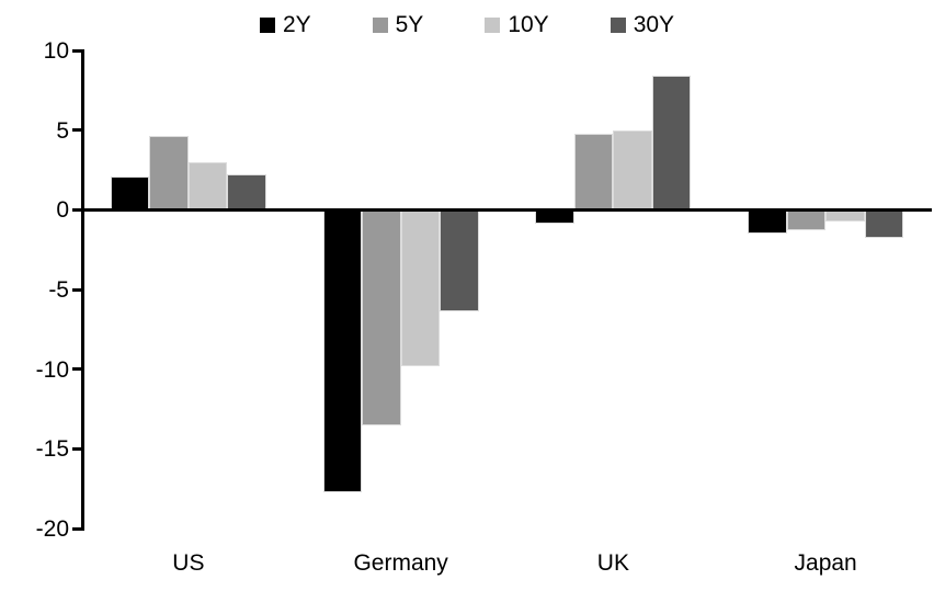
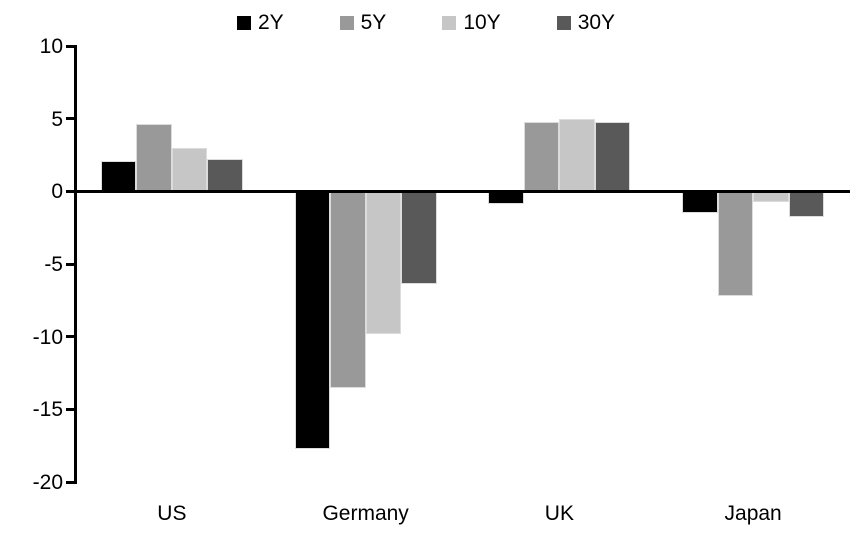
30Y/UK: 8.4 -> 4.8
5Y/Japan: -1.3 -> -7.2
